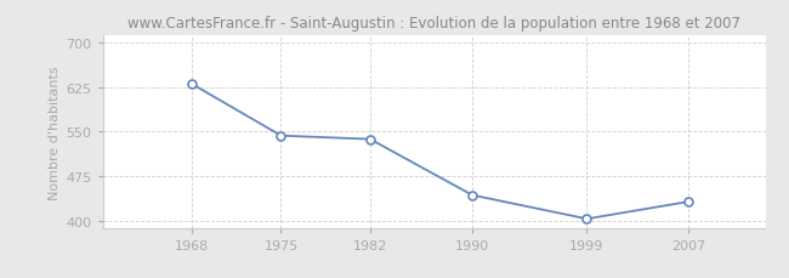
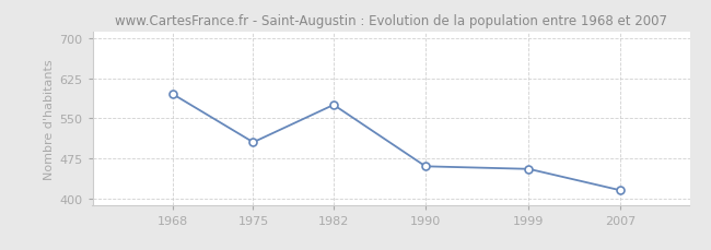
1968: 630 -> 595
1975: 543 -> 505
1982: 537 -> 575
1990: 443 -> 460
1999: 403 -> 455
2007: 432 -> 415
